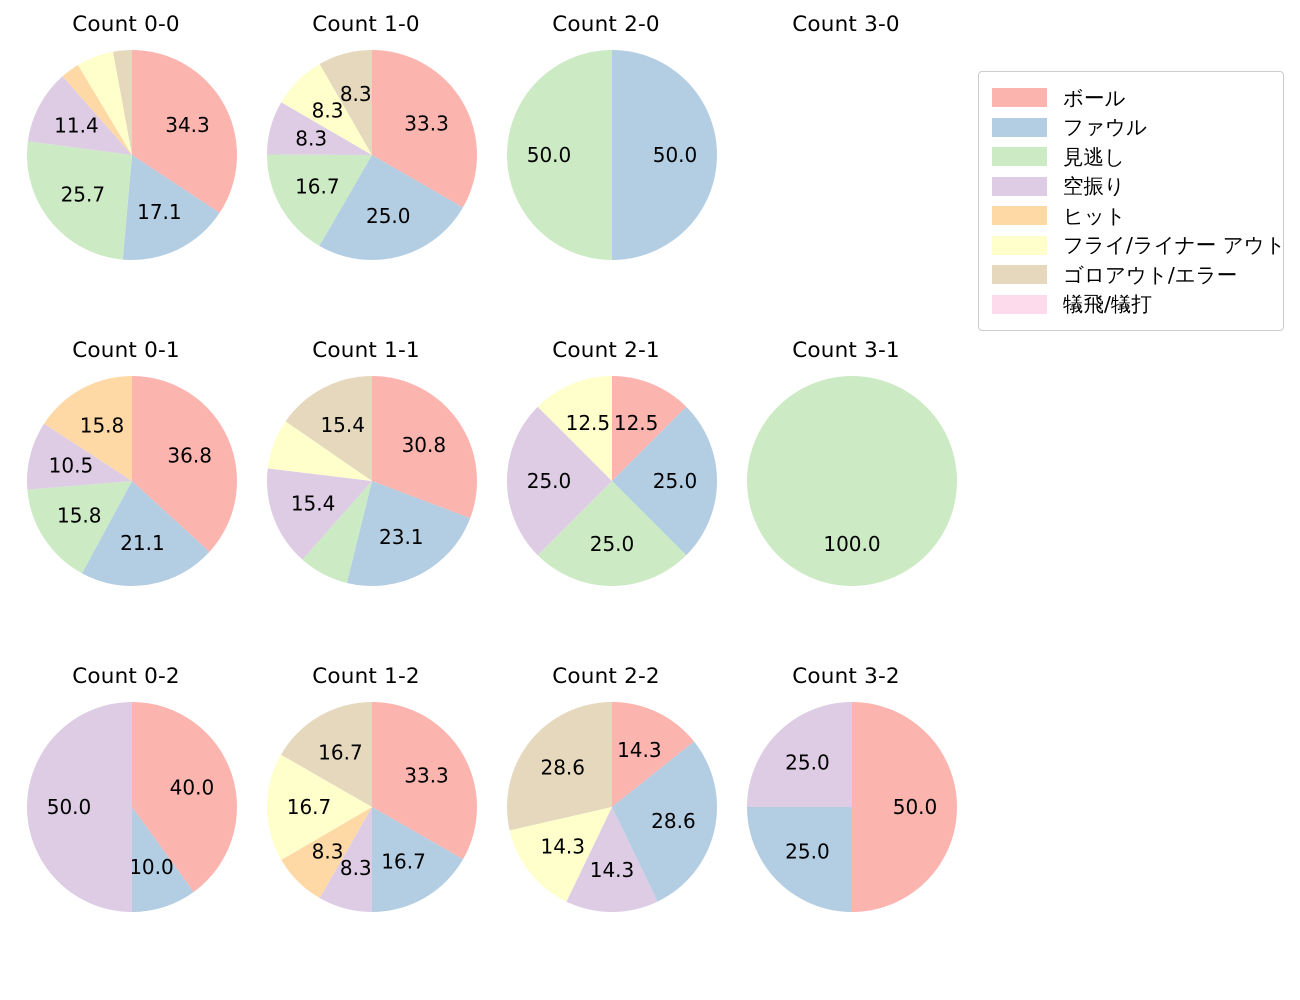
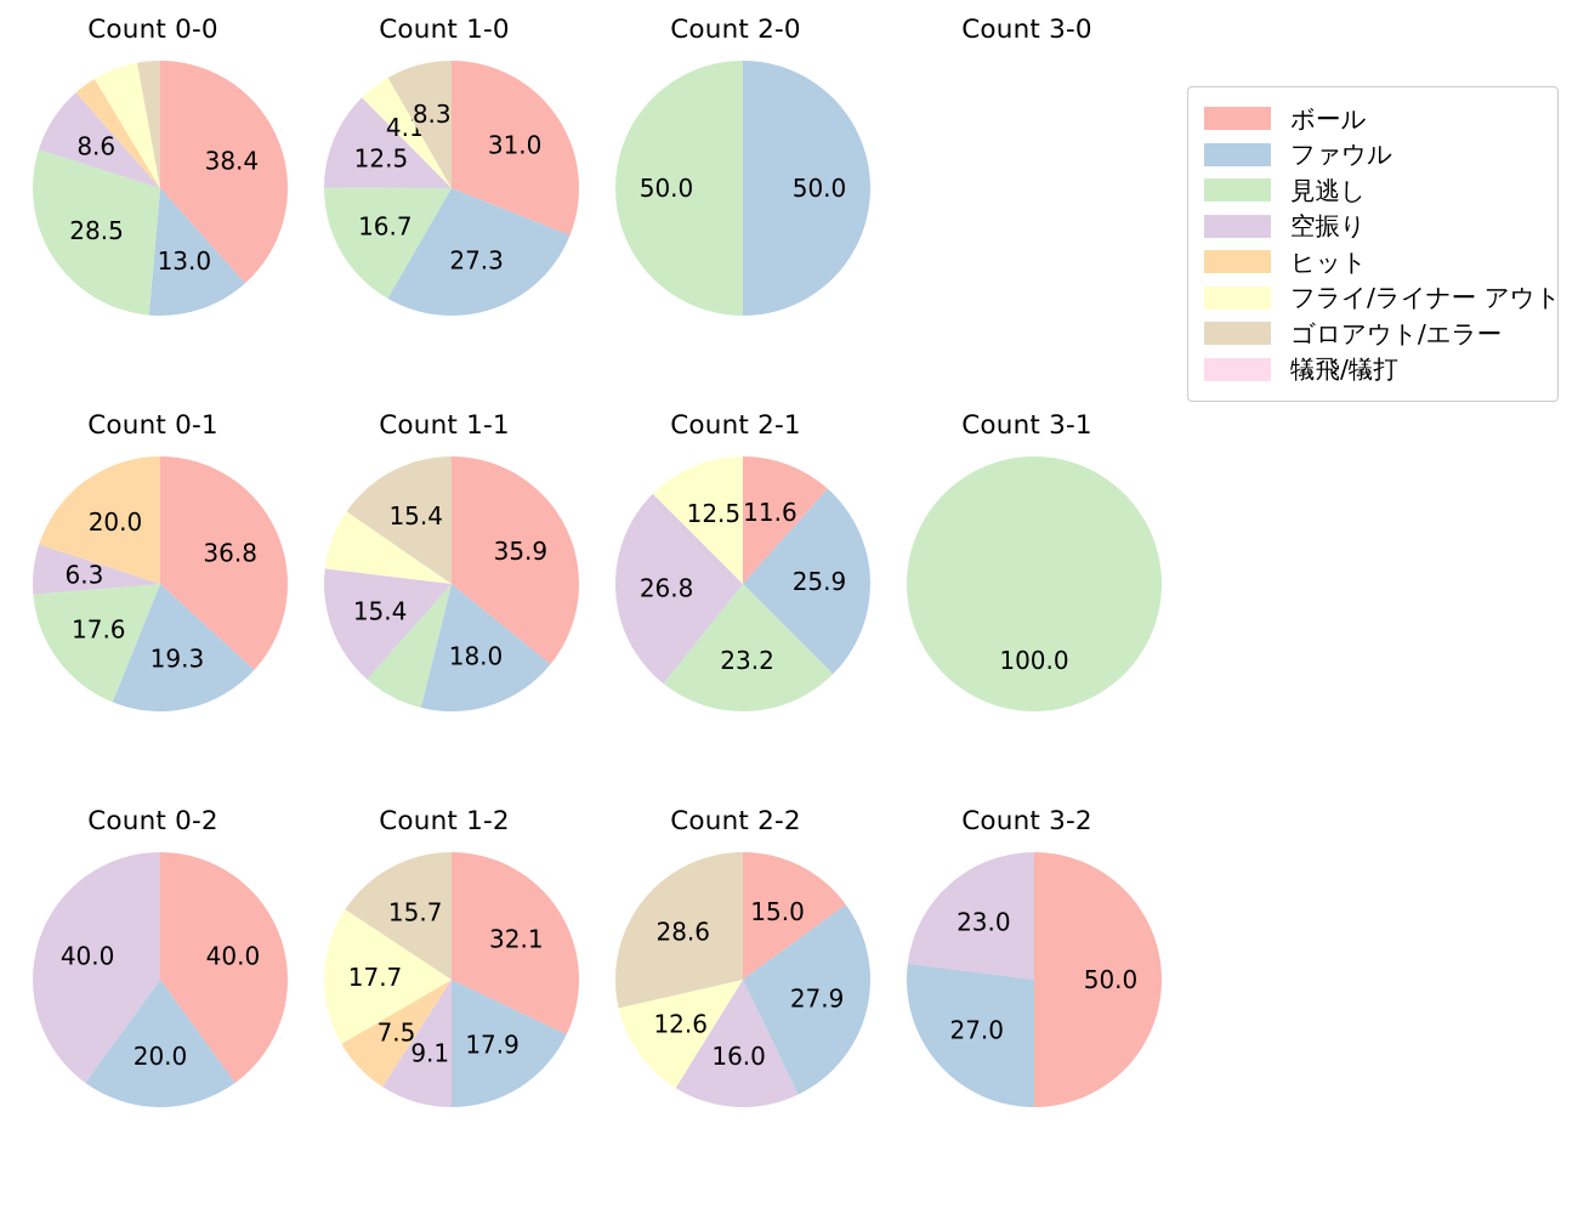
Count 0-0/ボール: 34.3 -> 38.4
Count 0-0/ファウル: 17.1 -> 13.0
Count 0-0/見逃し: 25.7 -> 28.5
Count 0-0/空振り: 11.4 -> 8.6
Count 1-0/ボール: 33.3 -> 31.0
Count 1-0/ファウル: 25.0 -> 27.3
Count 1-0/空振り: 8.3 -> 12.5
Count 1-0/フライ/ライナー アウト: 8.3 -> 4.1
Count 0-1/ファウル: 21.1 -> 19.3
Count 0-1/見逃し: 15.8 -> 17.6
Count 0-1/空振り: 10.5 -> 6.3
Count 0-1/ヒット: 15.8 -> 20.0
Count 1-1/ボール: 30.8 -> 35.9
Count 1-1/ファウル: 23.1 -> 18.0
Count 2-1/ボール: 12.5 -> 11.6
Count 2-1/ファウル: 25.0 -> 25.9
Count 2-1/見逃し: 25.0 -> 23.2
Count 2-1/空振り: 25.0 -> 26.8
Count 0-2/ファウル: 10.0 -> 20.0
Count 0-2/空振り: 50.0 -> 40.0
Count 1-2/ボール: 33.3 -> 32.1
Count 1-2/ファウル: 16.7 -> 17.9
Count 1-2/空振り: 8.3 -> 9.1
Count 1-2/ヒット: 8.3 -> 7.5
Count 1-2/フライ/ライナー アウト: 16.7 -> 17.7
Count 1-2/ゴロアウト/エラー: 16.7 -> 15.7
Count 2-2/ボール: 14.3 -> 15.0
Count 2-2/ファウル: 28.6 -> 27.9
Count 2-2/空振り: 14.3 -> 16.0
Count 2-2/フライ/ライナー アウト: 14.3 -> 12.6
Count 3-2/ファウル: 25.0 -> 27.0
Count 3-2/空振り: 25.0 -> 23.0
